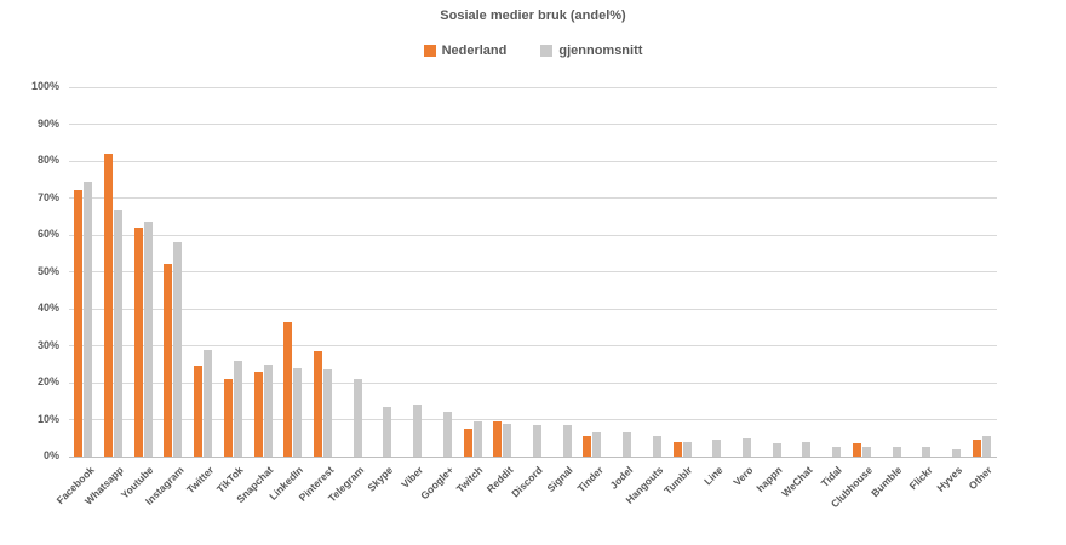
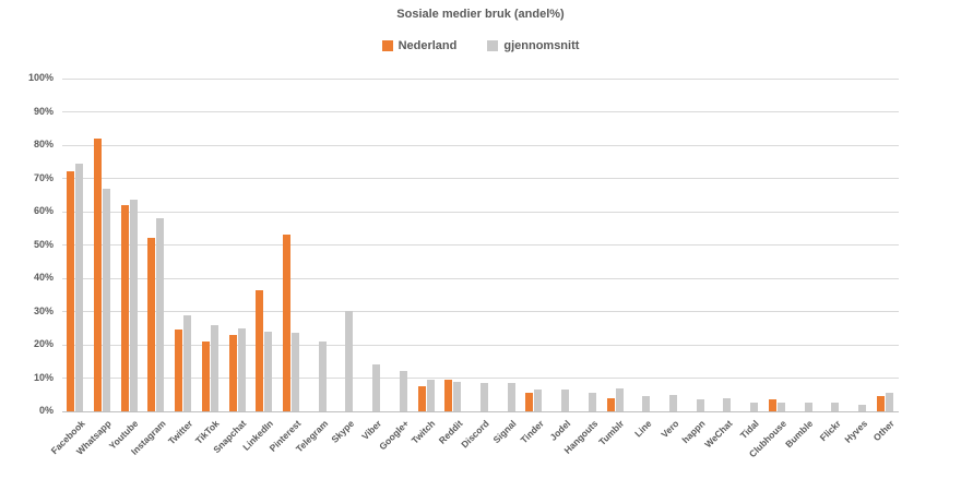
Nederland/Pinterest: 28% -> 53%
gjennomsnitt/Skype: 14% -> 30%
gjennomsnitt/Tumblr: 4% -> 7%
